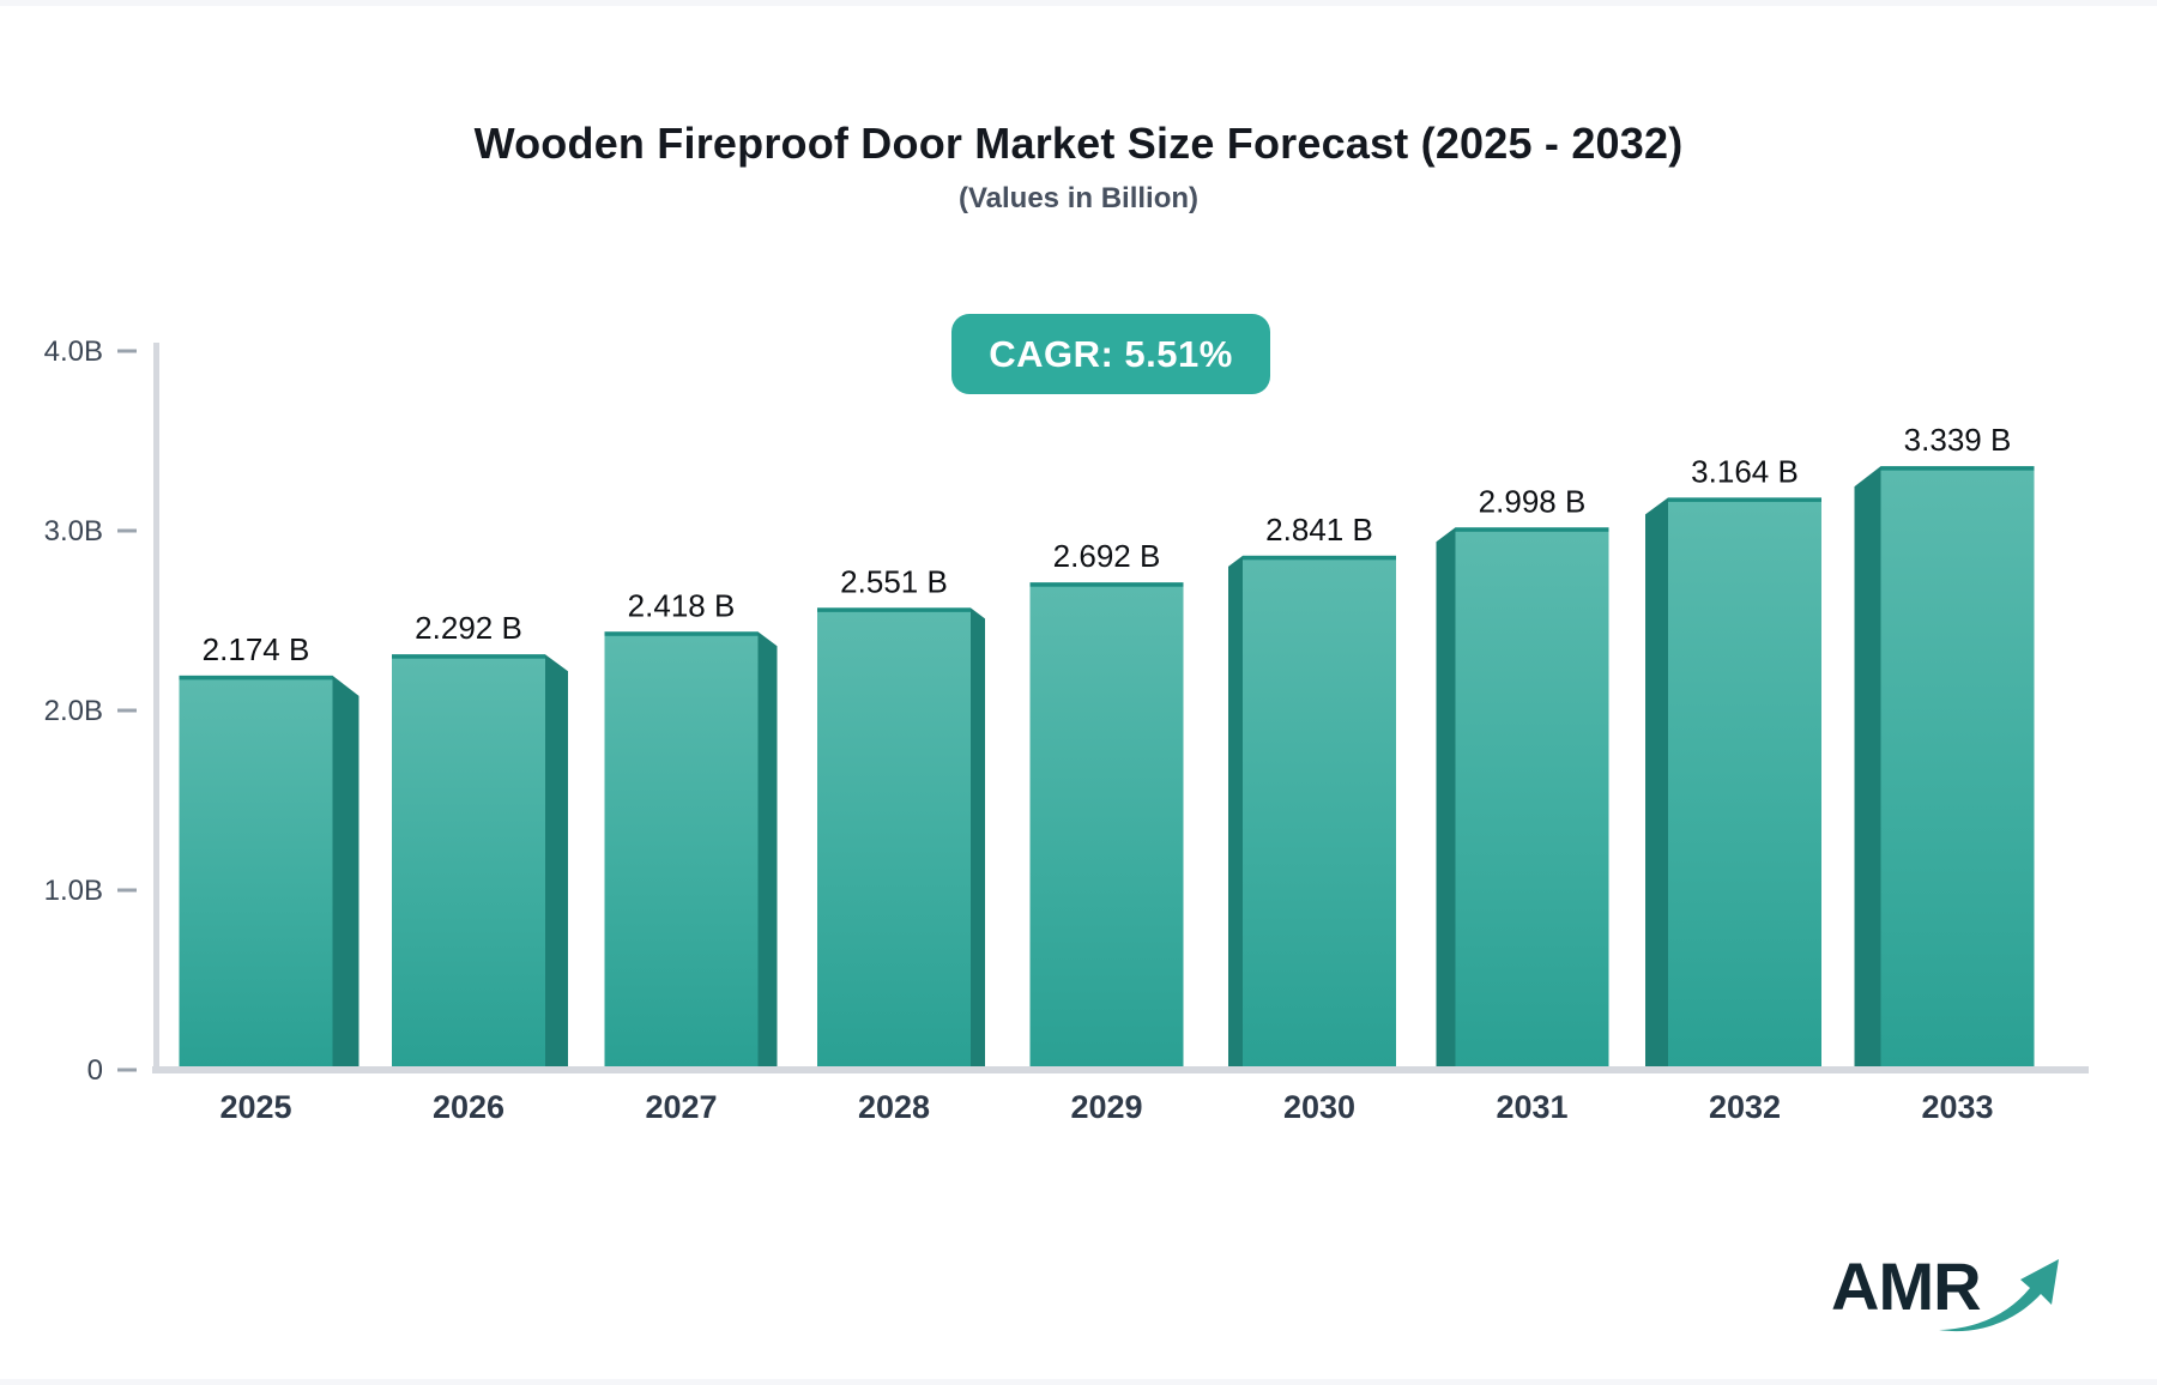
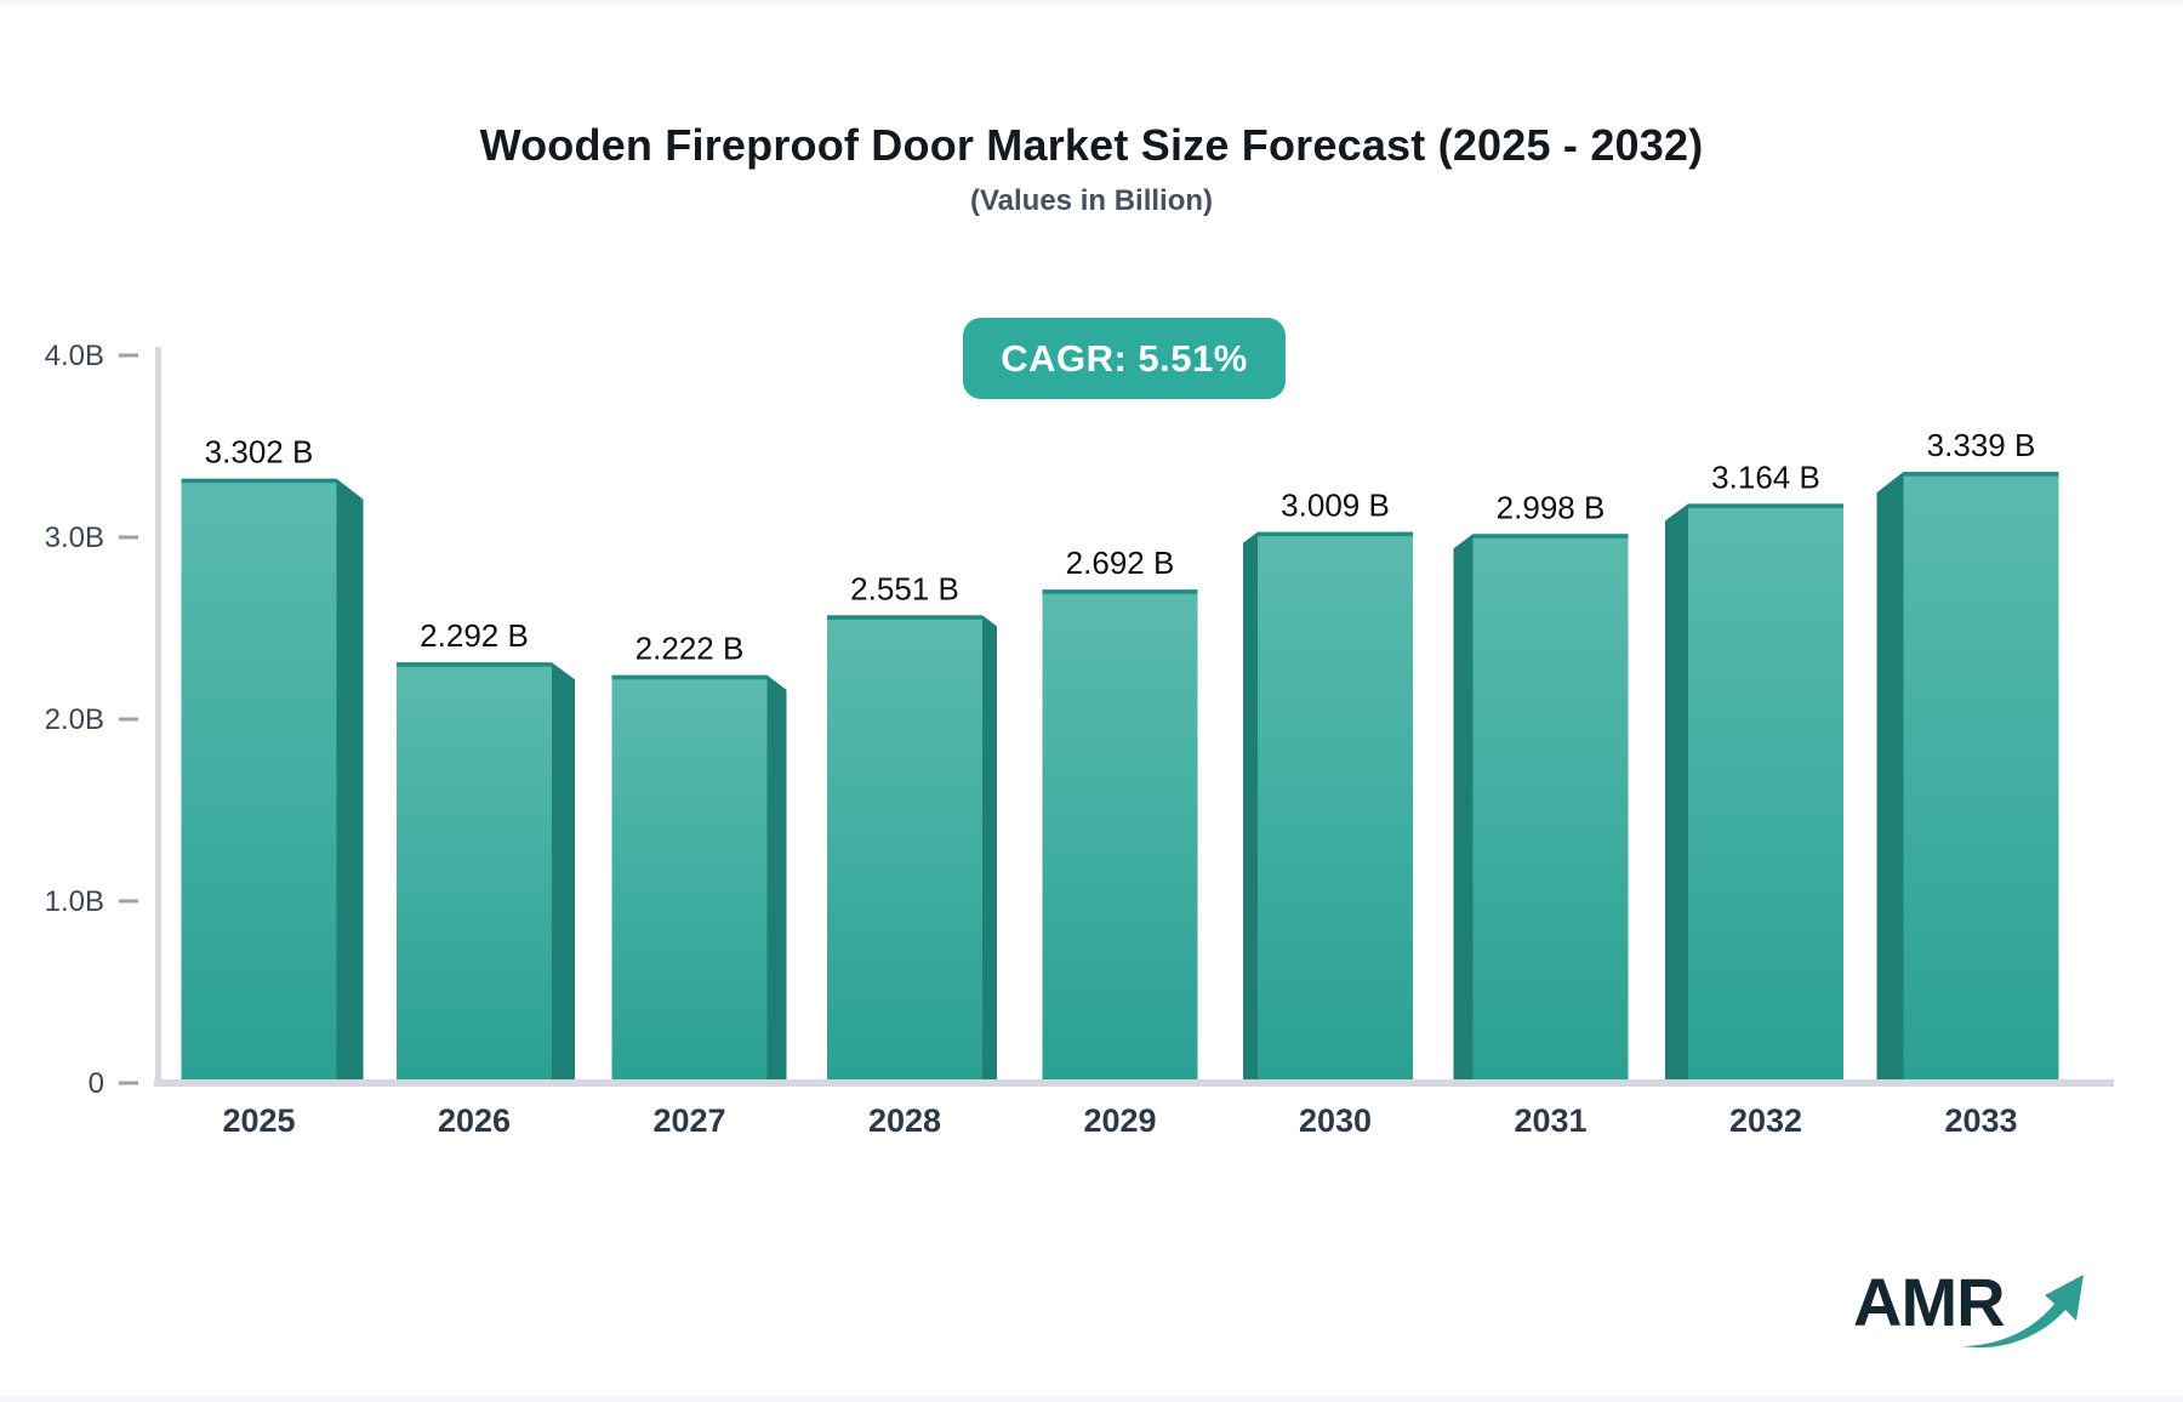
2025: 2.174 -> 3.302
2027: 2.418 -> 2.222
2030: 2.841 -> 3.009
